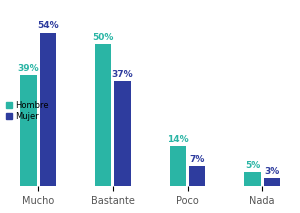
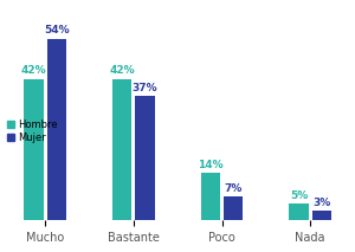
Hombre/Mucho: 39% -> 42%
Hombre/Bastante: 50% -> 42%
